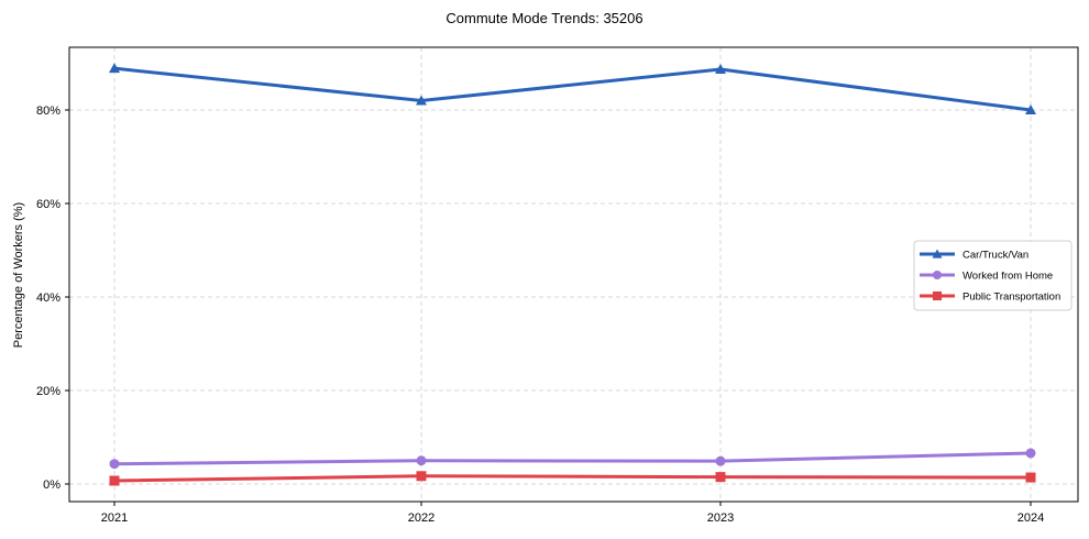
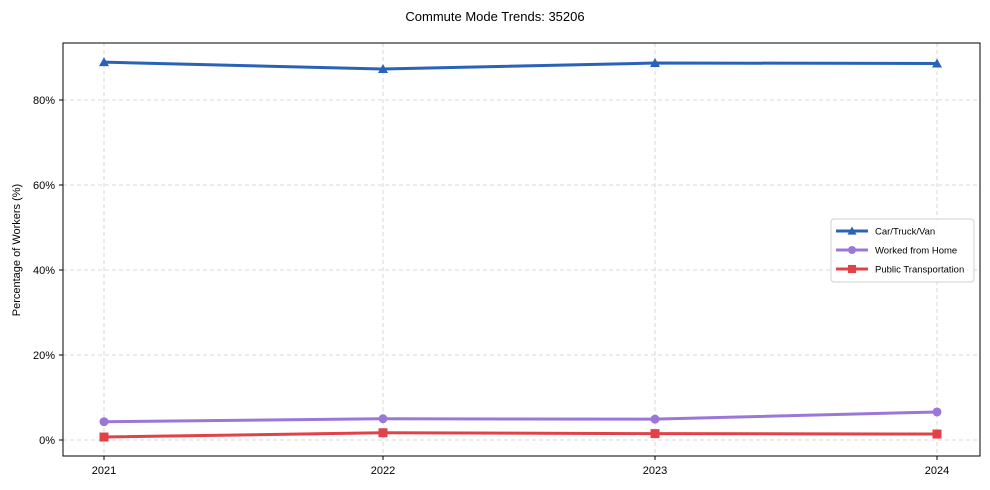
Car/Truck/Van/2022: 82% -> 87%
Car/Truck/Van/2024: 80% -> 89%
